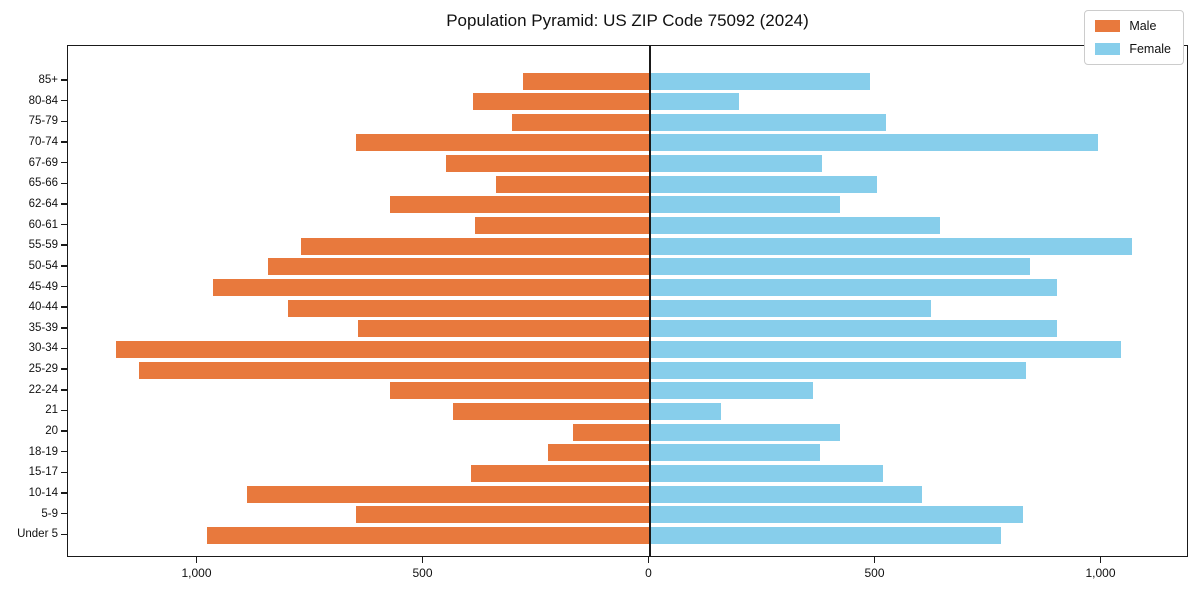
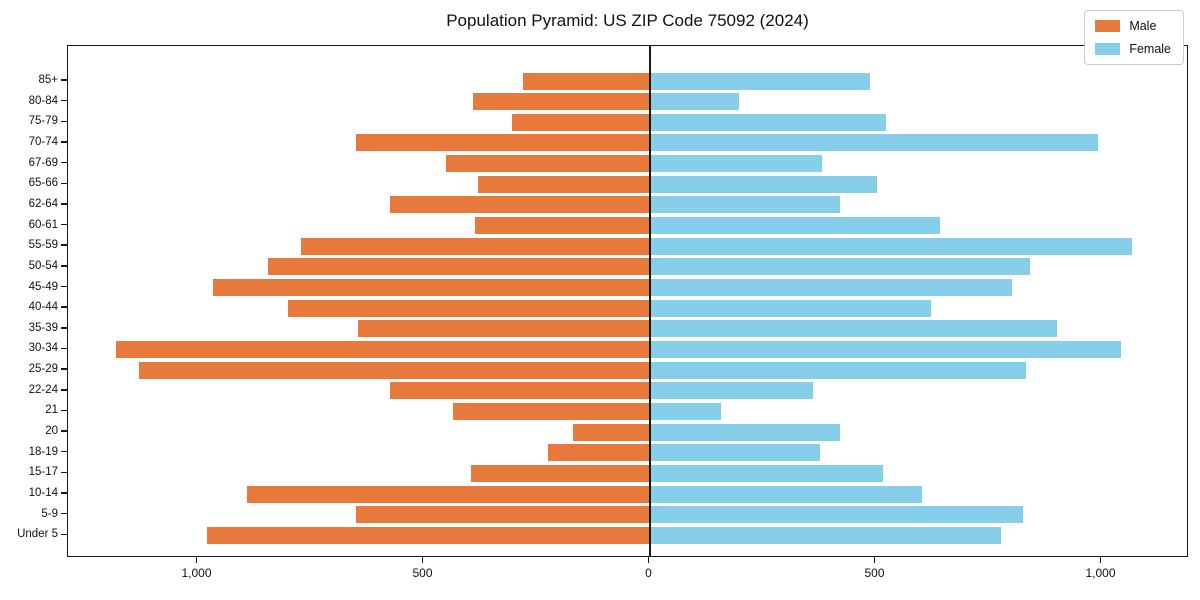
Male/65-66: 340 -> 380
Female/45-49: 900 -> 800
